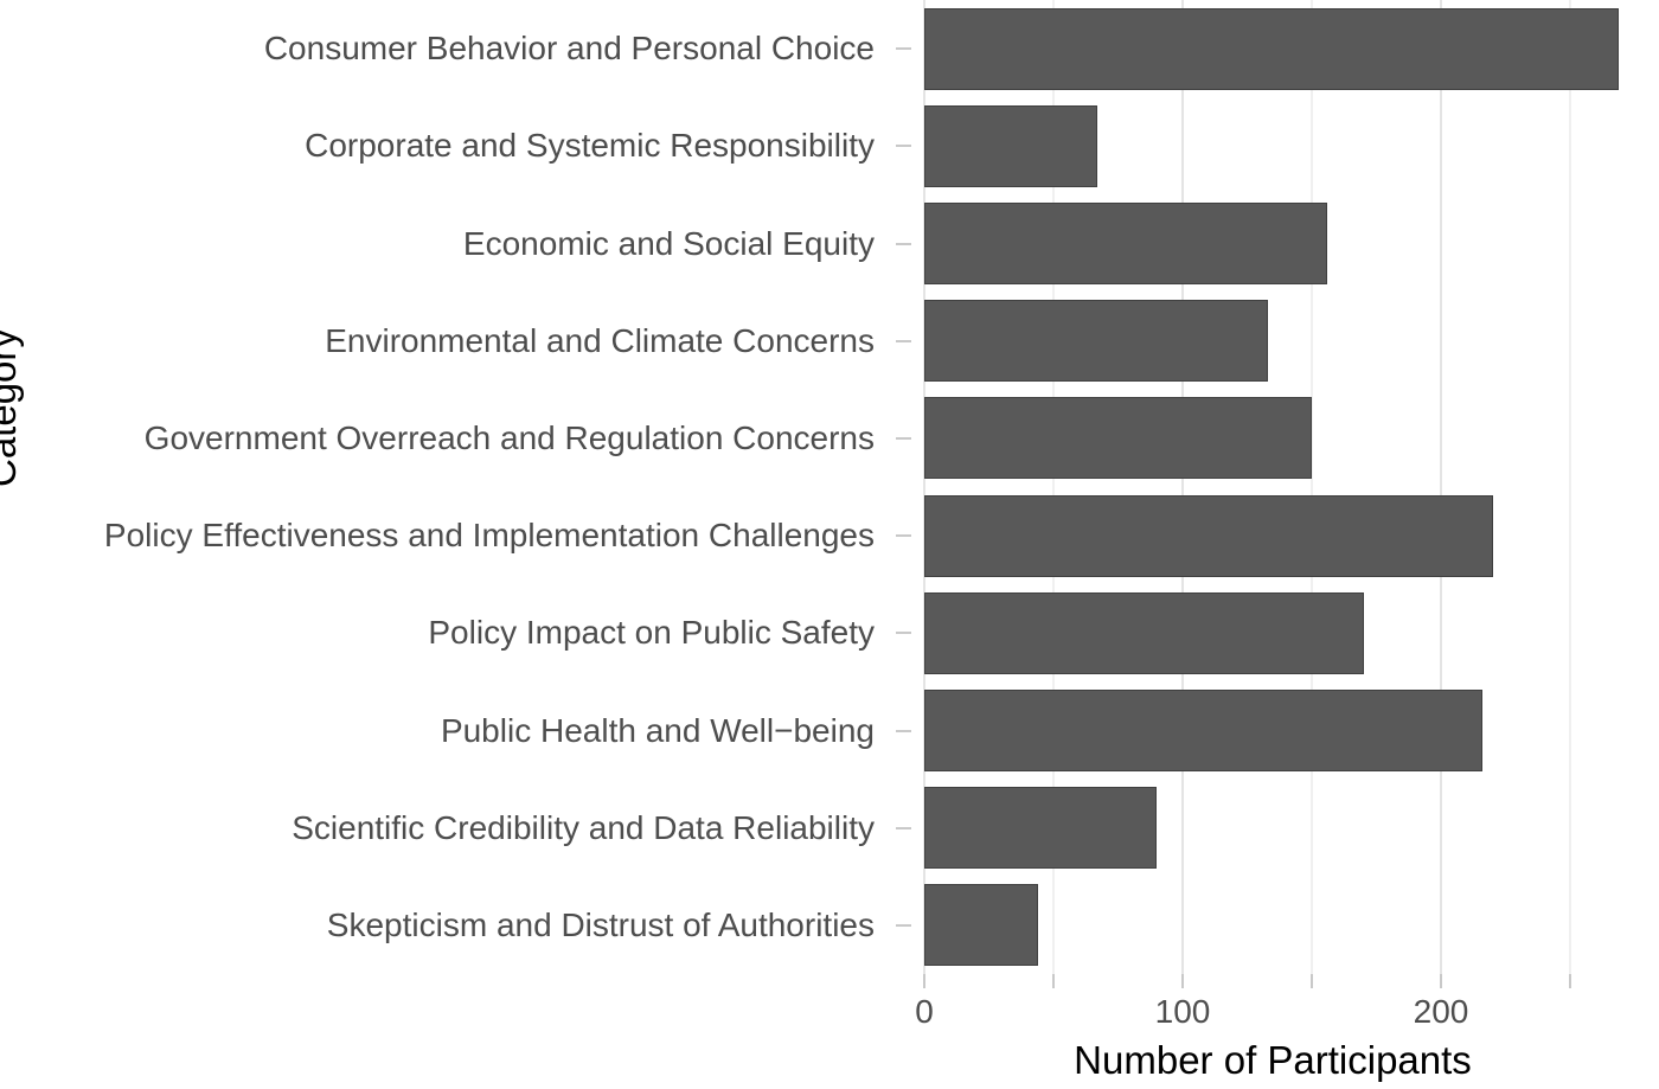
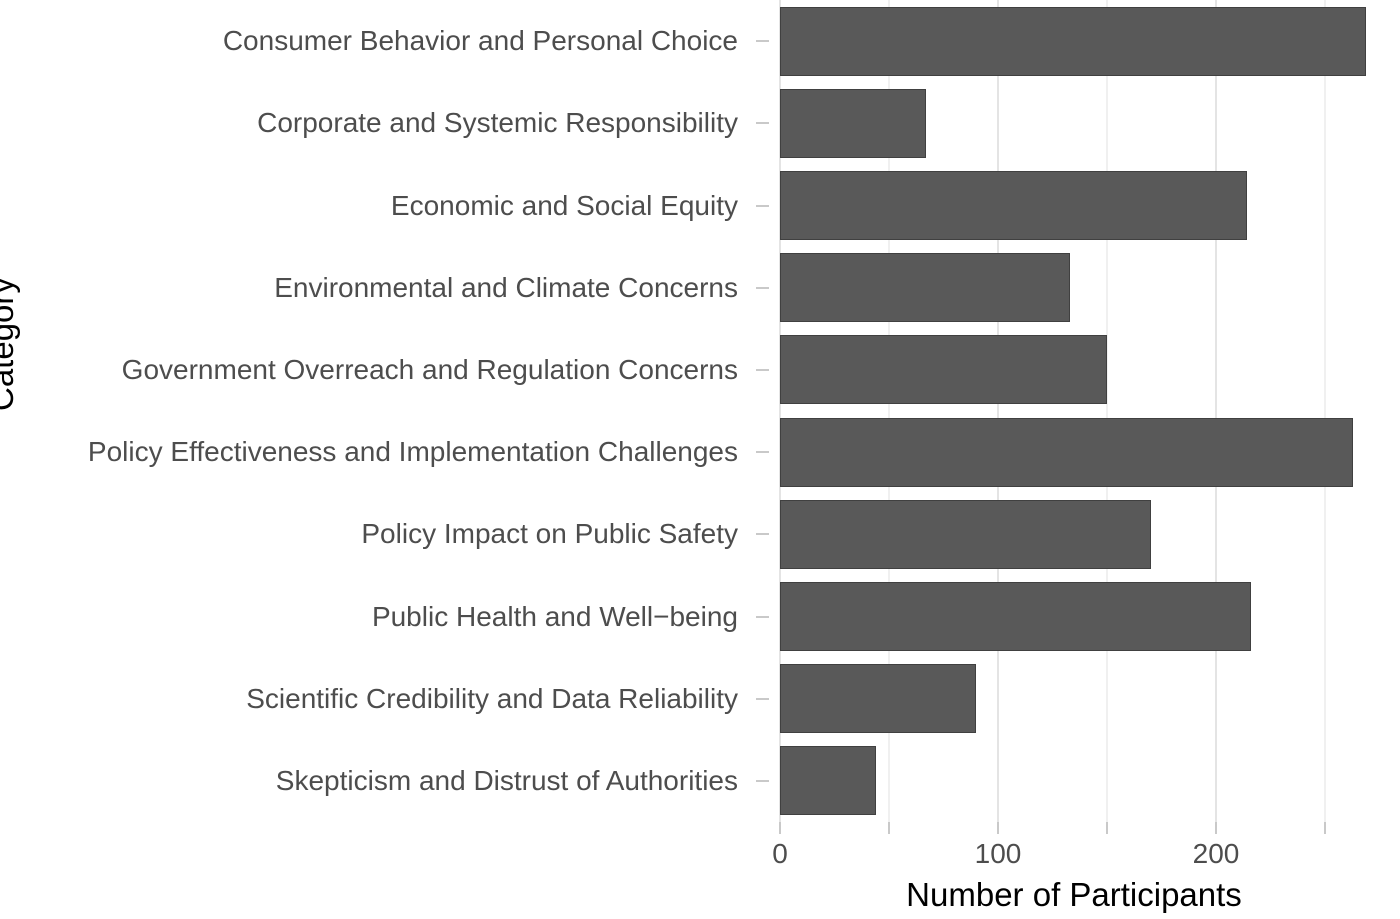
Economic and Social Equity: 156 -> 214
Policy Effectiveness and Implementation Challenges: 220 -> 263
